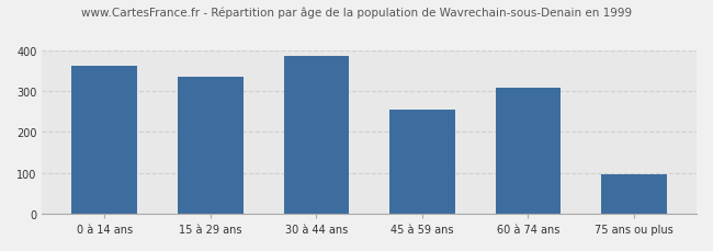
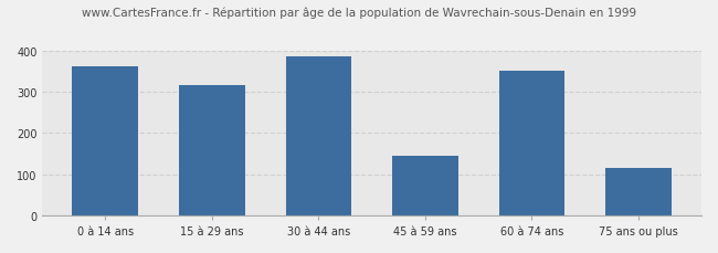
15 à 29 ans: 334 -> 315
45 à 59 ans: 254 -> 145
60 à 74 ans: 308 -> 350
75 ans ou plus: 97 -> 115
